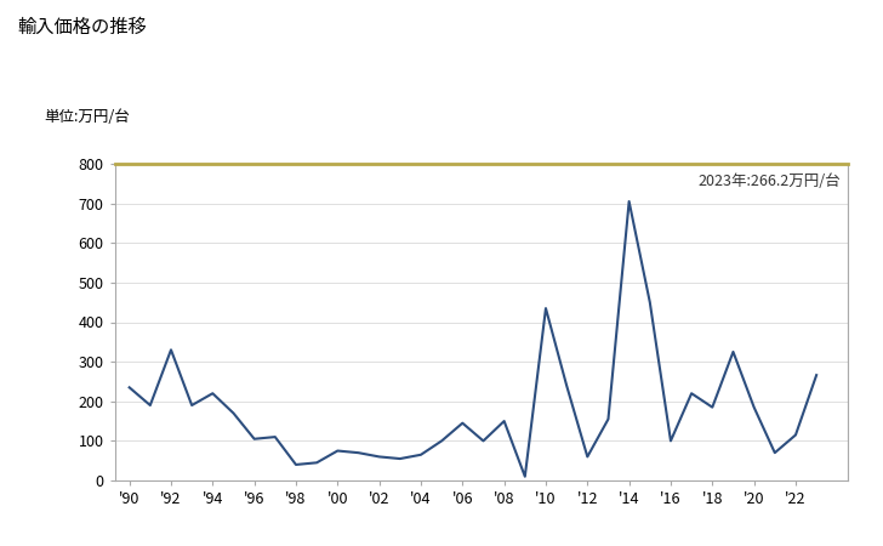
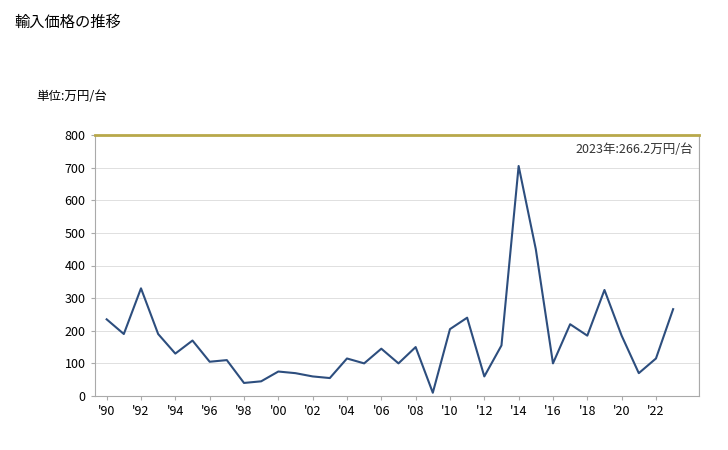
'94: 220 -> 130
'04: 65 -> 115
'10: 435 -> 205
